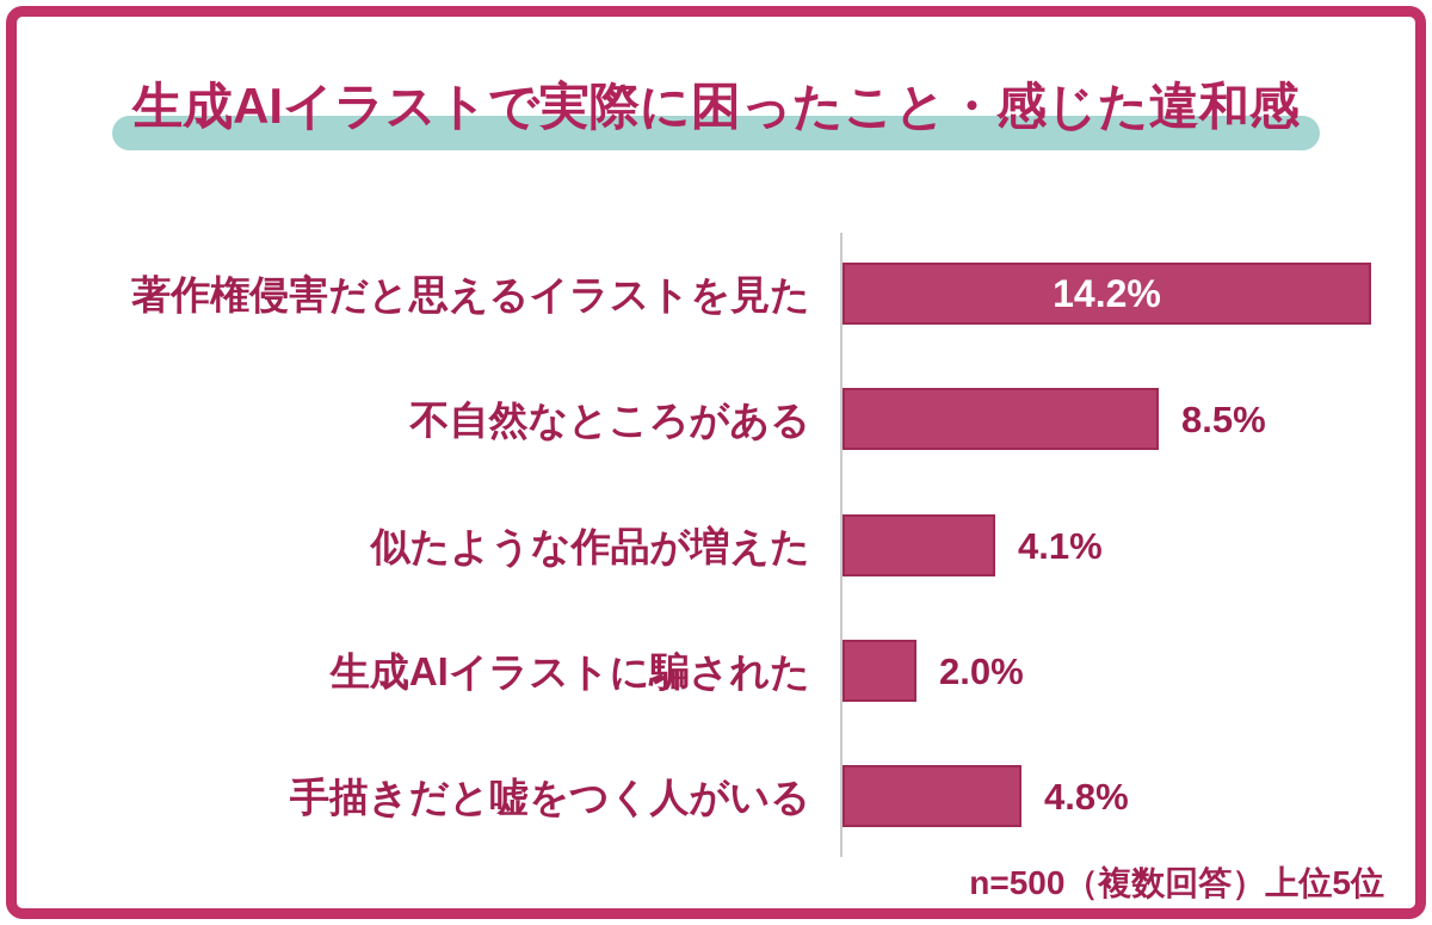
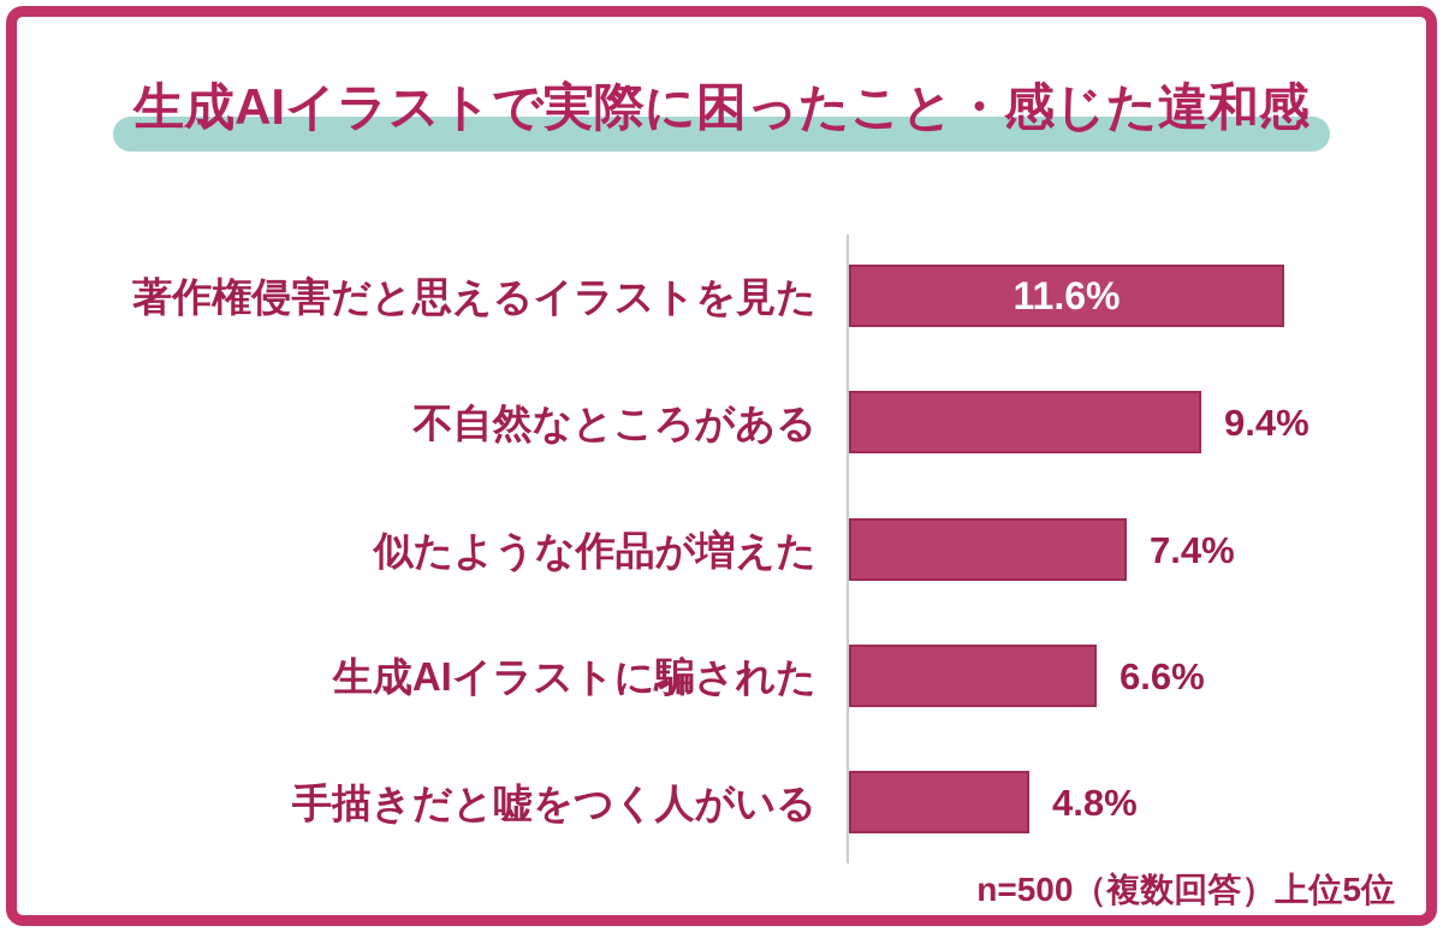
著作権侵害だと思えるイラストを見た: 14.2% -> 11.6%
不自然なところがある: 8.5% -> 9.4%
似たような作品が増えた: 4.1% -> 7.4%
生成AIイラストに騙された: 2.0% -> 6.6%
